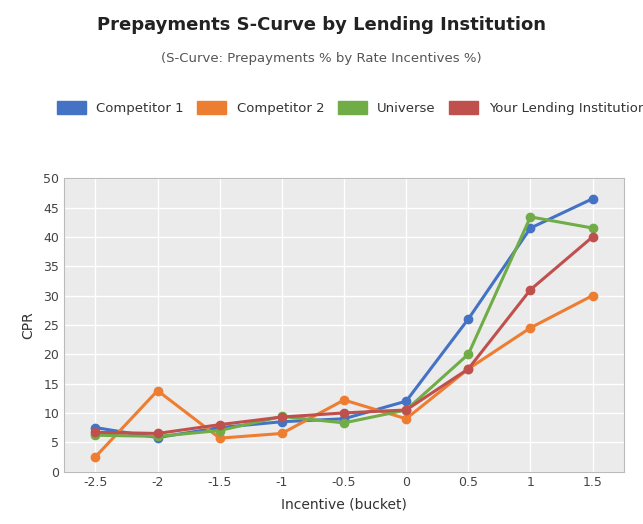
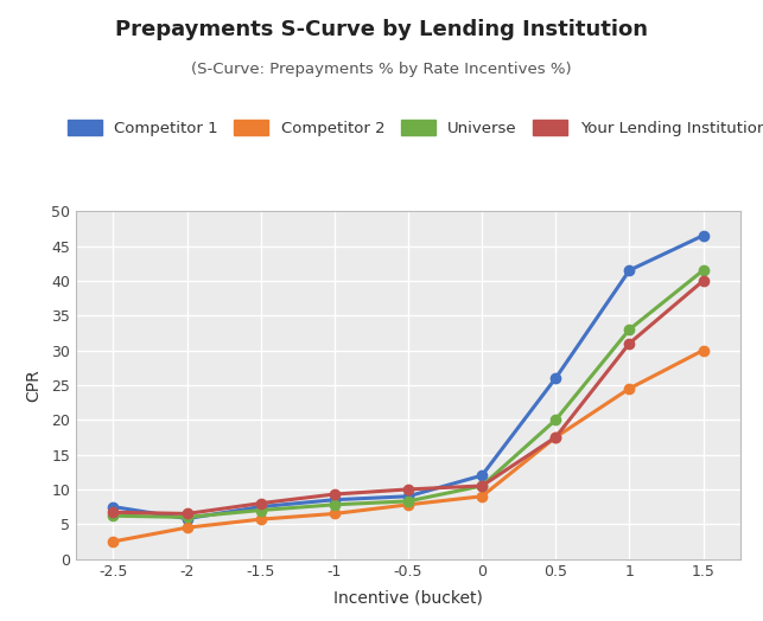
Competitor 2/-2: 13.8 -> 4.5
Universe/-1: 9.4 -> 7.8
Competitor 2/-0.5: 12.2 -> 7.8
Universe/1: 43.4 -> 33.0
